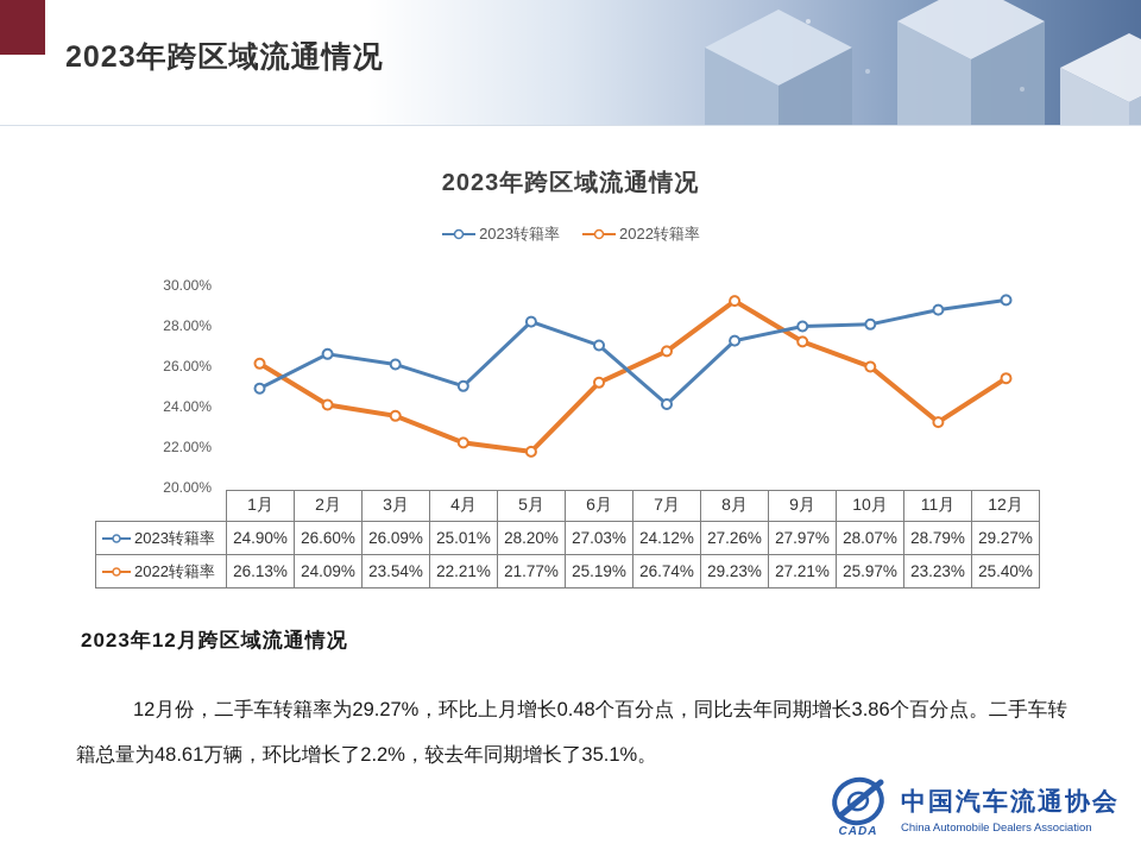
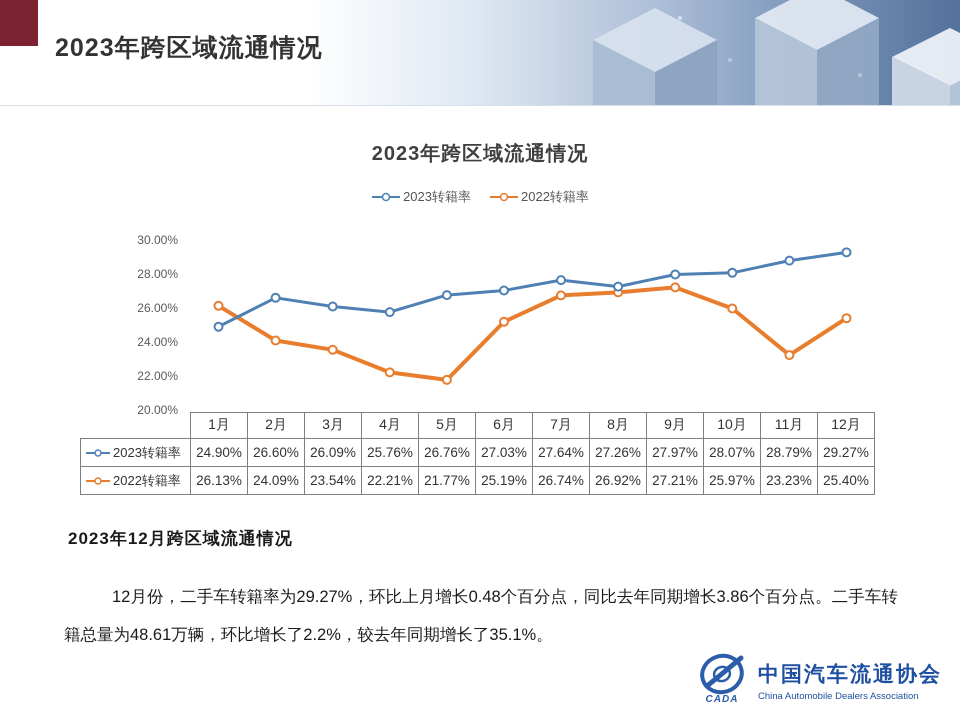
2023转籍率/4月: 25.01% -> 25.76%
2023转籍率/5月: 28.20% -> 26.76%
2023转籍率/7月: 24.12% -> 27.64%
2022转籍率/8月: 29.23% -> 26.92%
